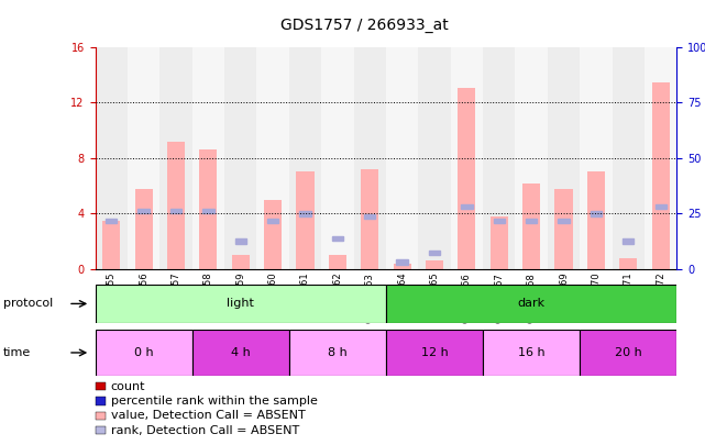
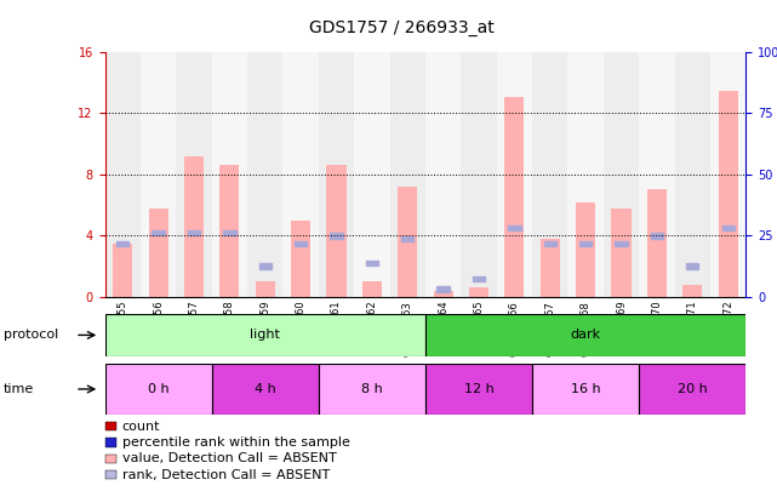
GSM77061: 7.0 -> 8.6
